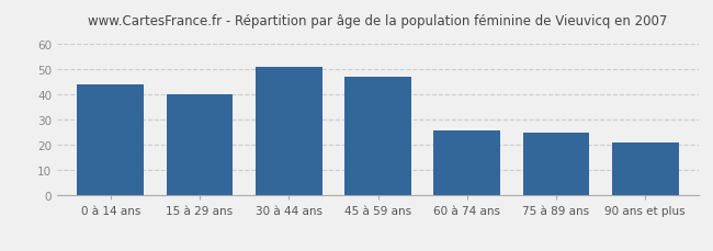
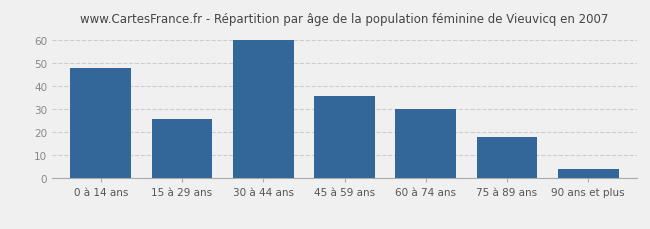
0 à 14 ans: 44 -> 48
15 à 29 ans: 40 -> 26
30 à 44 ans: 51 -> 60
45 à 59 ans: 47 -> 36
60 à 74 ans: 26 -> 30
75 à 89 ans: 25 -> 18
90 ans et plus: 21 -> 4
